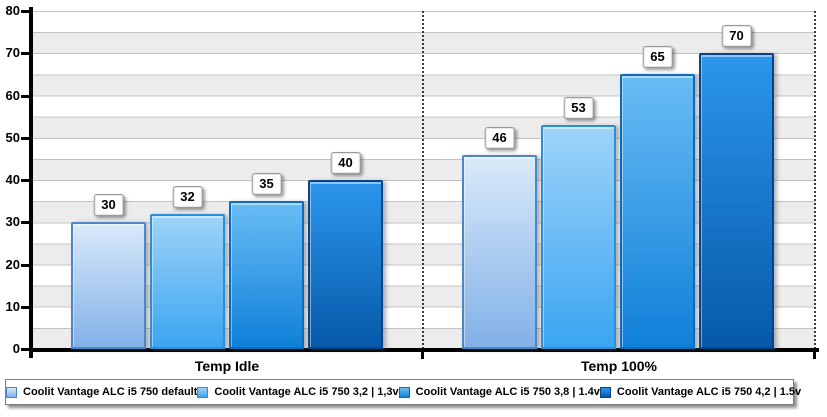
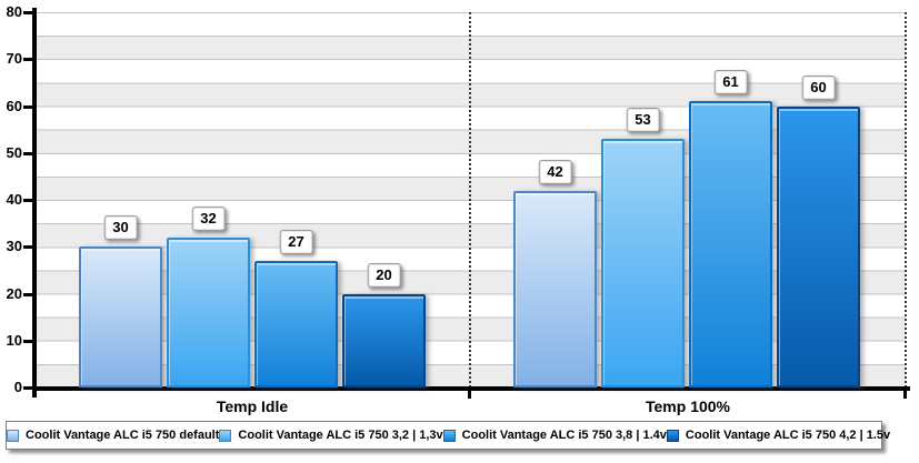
Coolit Vantage ALC i5 750 3,8 | 1.4v/Temp Idle: 35 -> 27
Coolit Vantage ALC i5 750 4,2 | 1.5v/Temp Idle: 40 -> 20
Coolit Vantage ALC i5 750 default/Temp 100%: 46 -> 42
Coolit Vantage ALC i5 750 3,8 | 1.4v/Temp 100%: 65 -> 61
Coolit Vantage ALC i5 750 4,2 | 1.5v/Temp 100%: 70 -> 60
